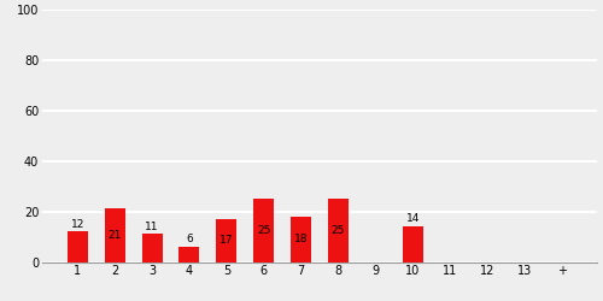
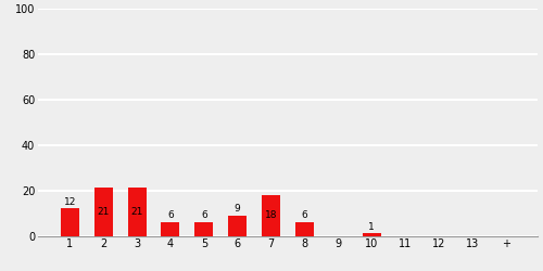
3: 11 -> 21
5: 17 -> 6
6: 25 -> 9
8: 25 -> 6
10: 14 -> 1
